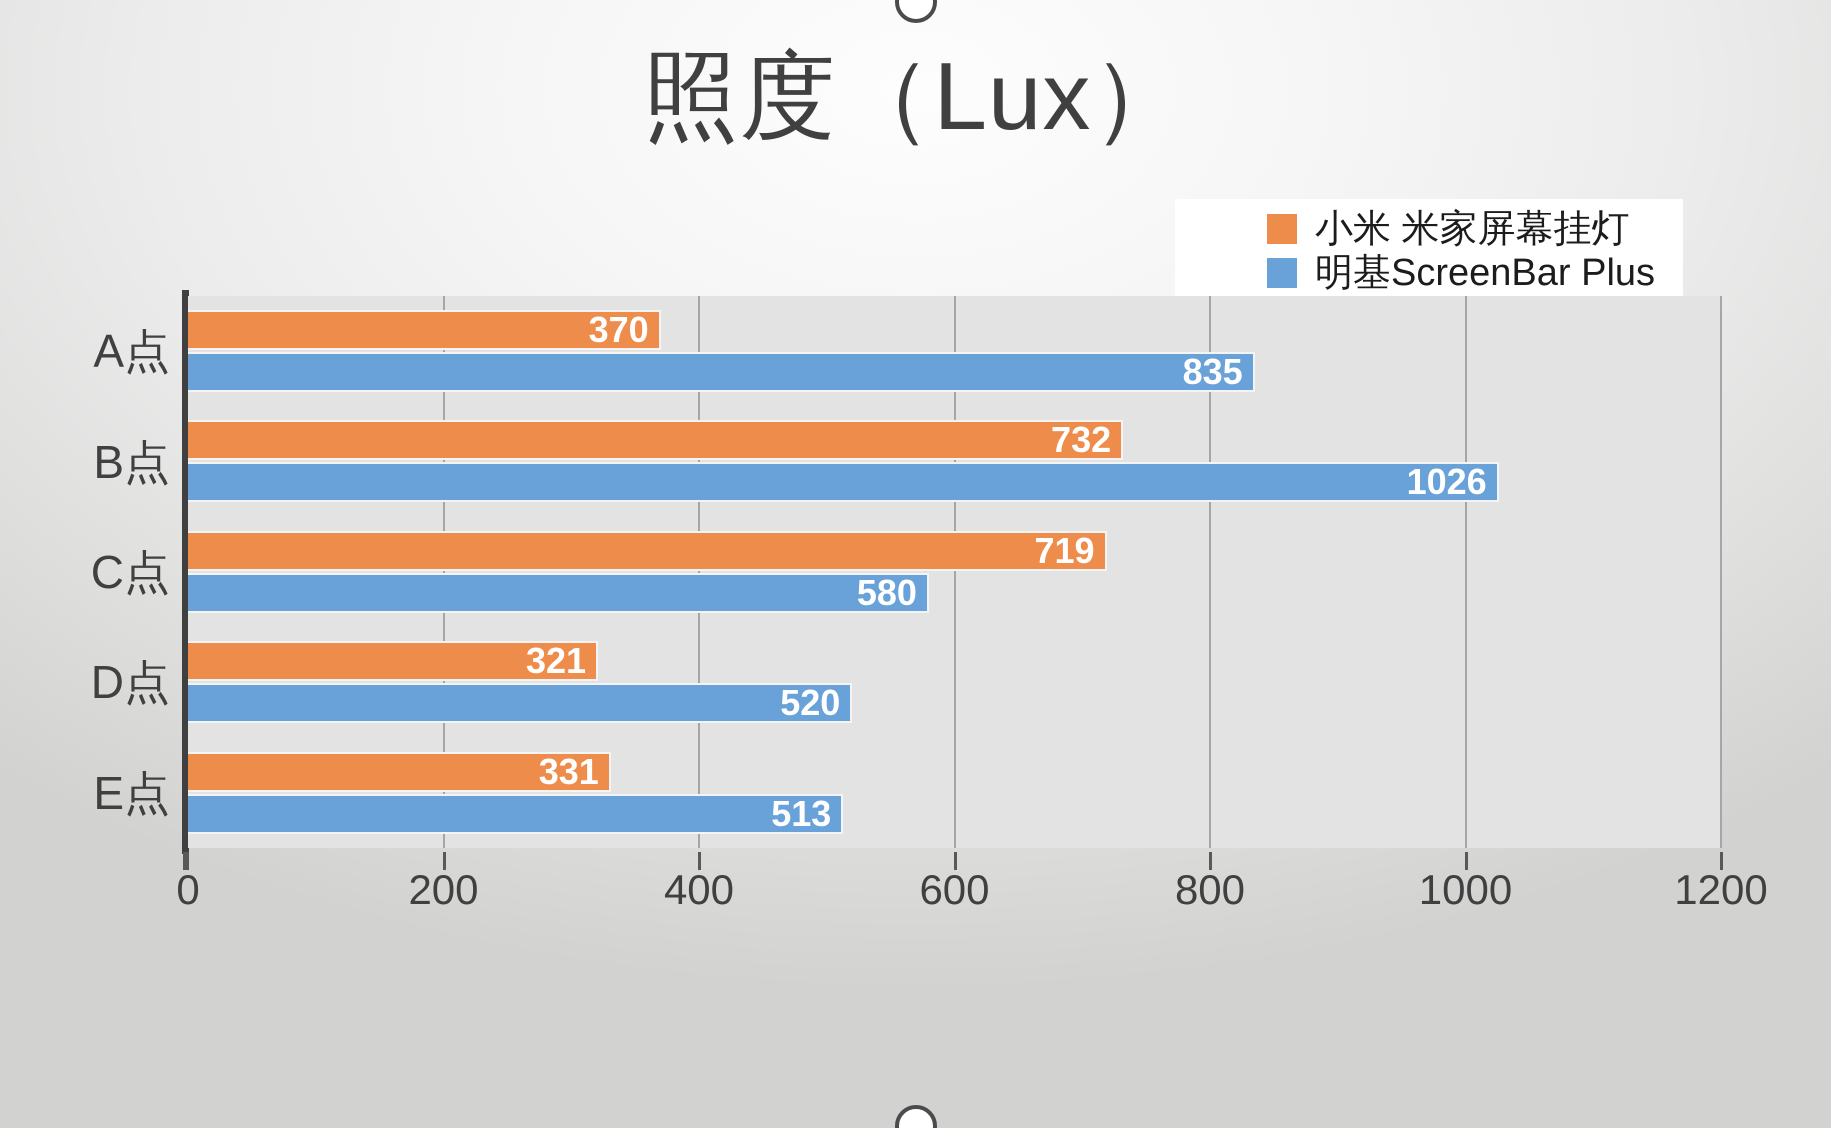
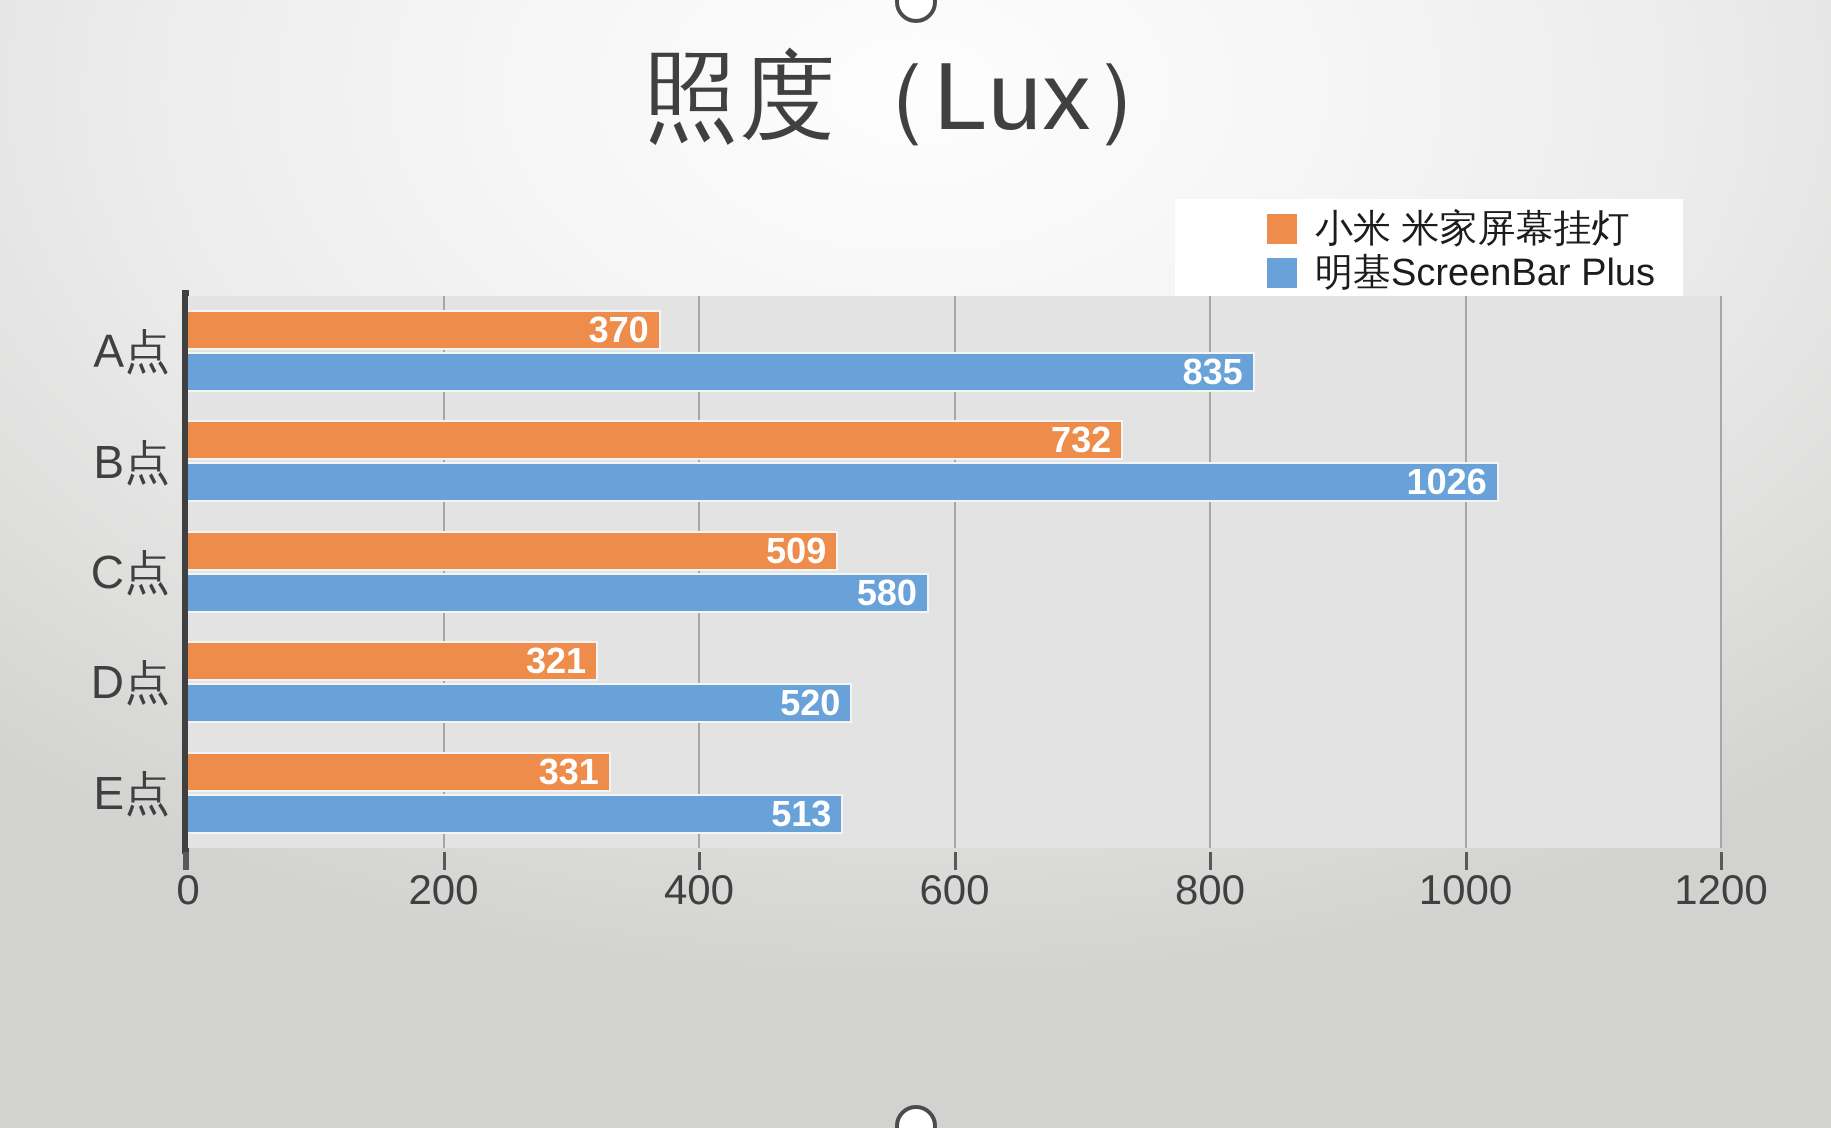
小米 米家屏幕挂灯/C点: 719 -> 509
